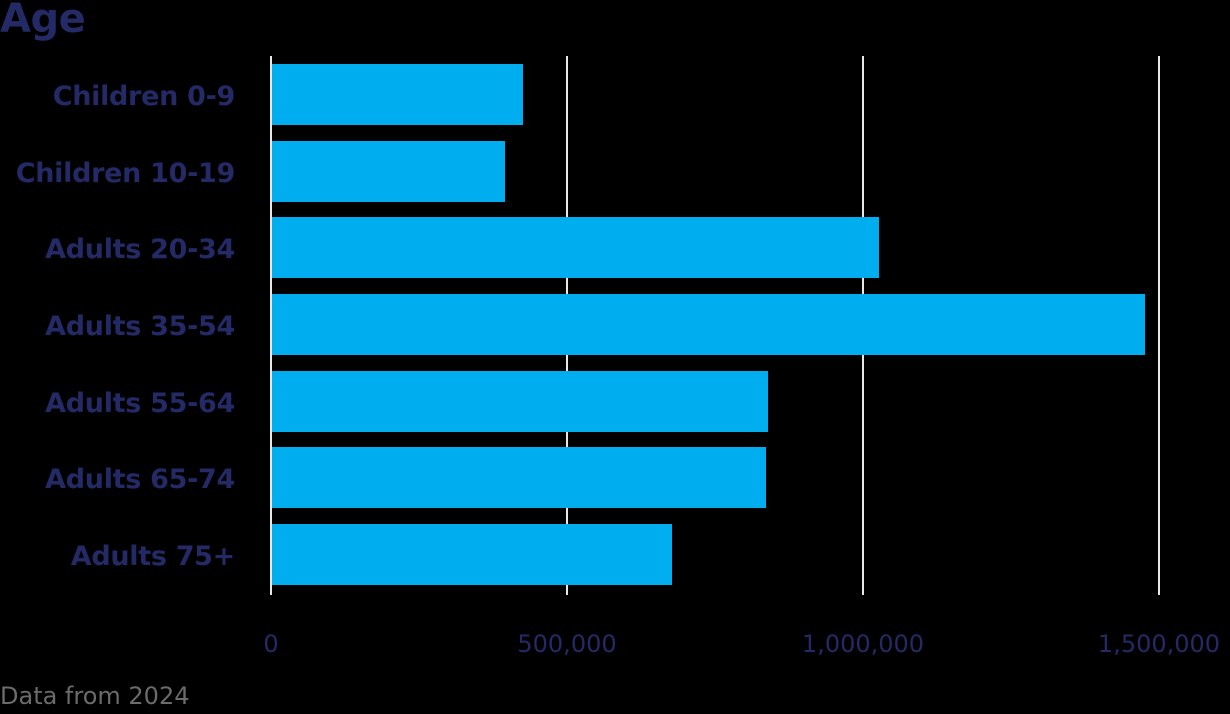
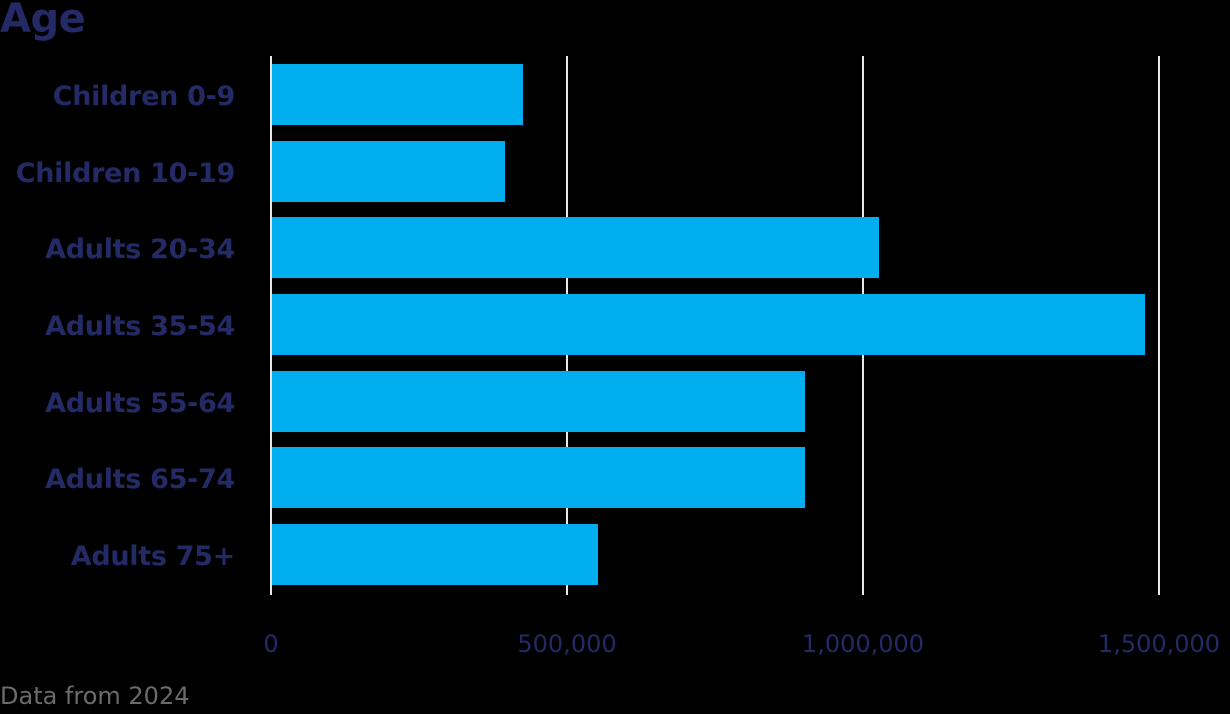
Adults 55-64: 840000 -> 900000
Adults 65-74: 830000 -> 900000
Adults 75+: 680000 -> 550000
